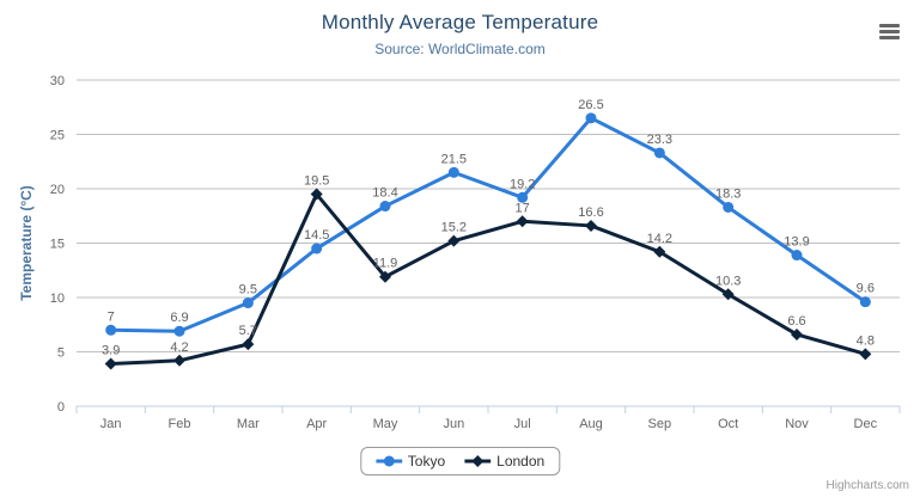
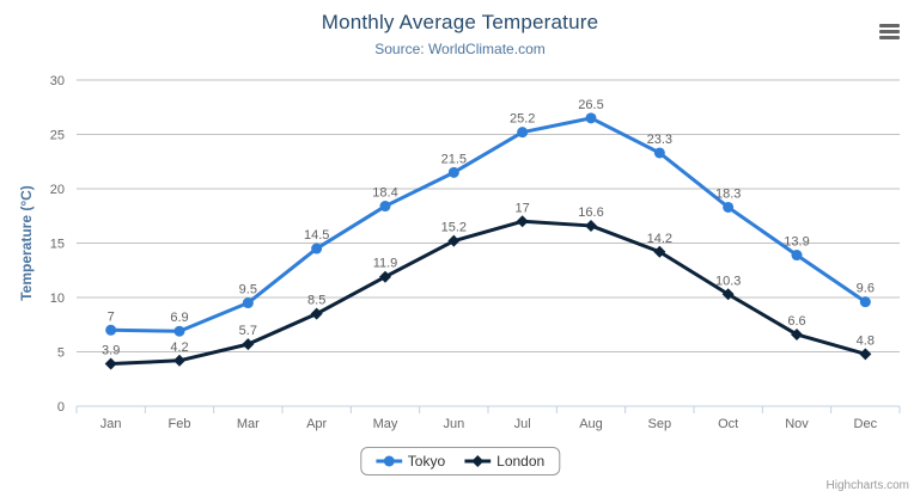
London/Apr: 19.5 -> 8.5
Tokyo/Jul: 19.2 -> 25.2
